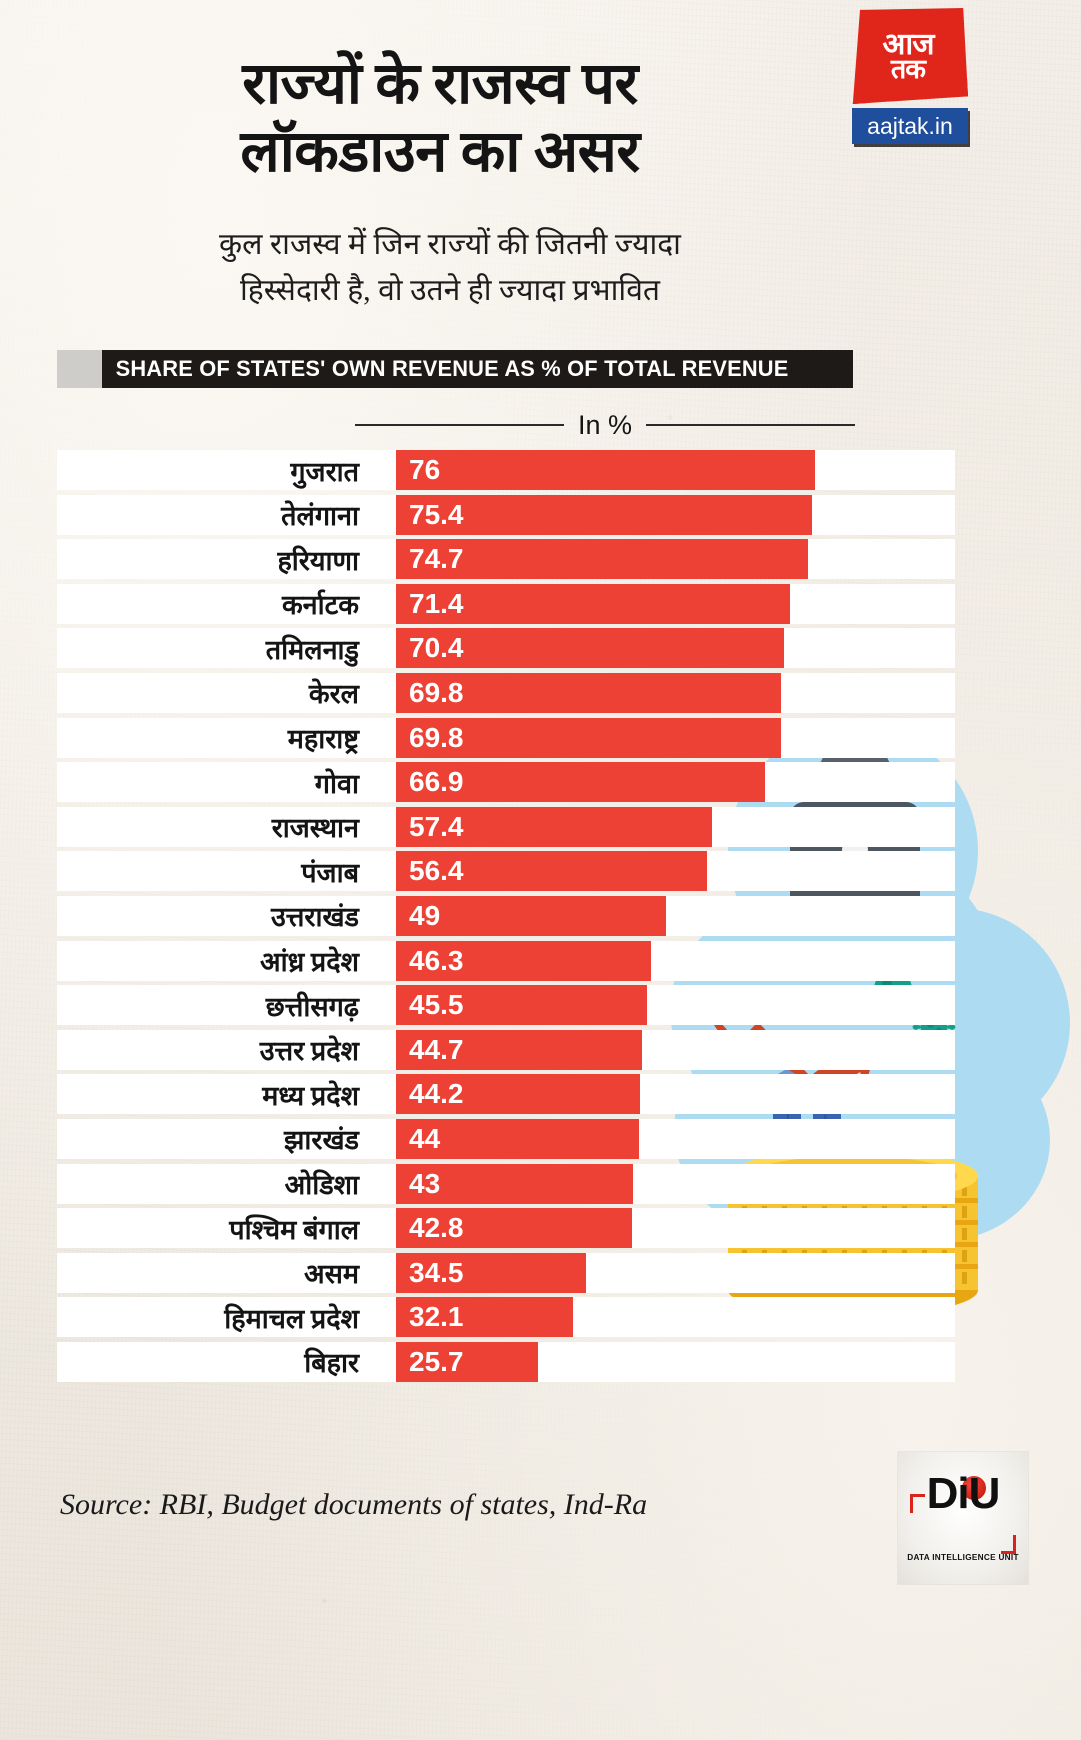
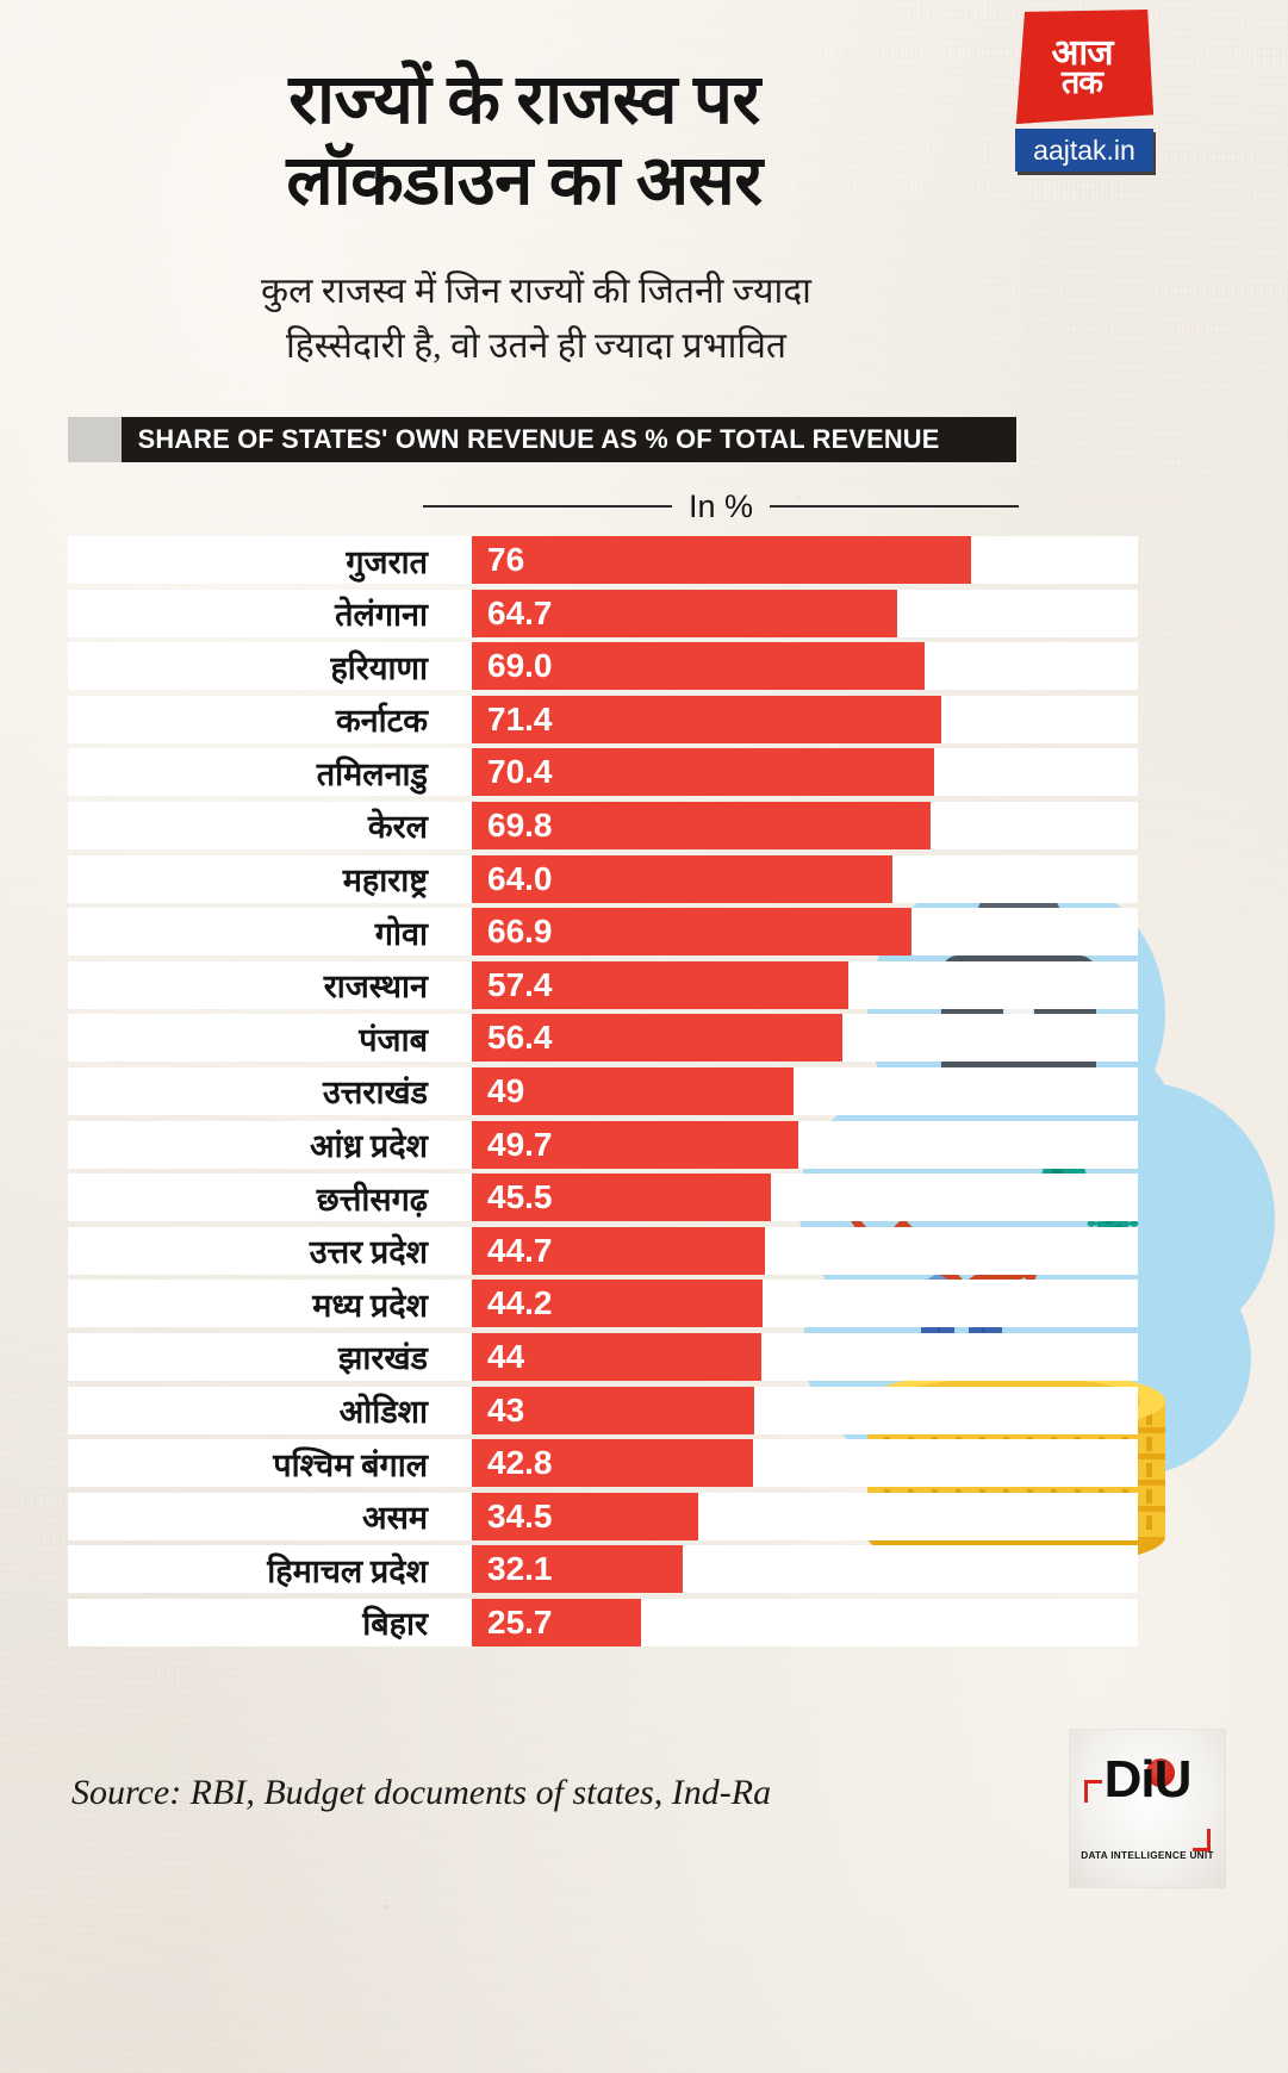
तेलंगाना: 75.4 -> 64.7
हरियाणा: 74.7 -> 69.0
महाराष्ट्र: 69.8 -> 64.0
आंध्र प्रदेश: 46.3 -> 49.7
